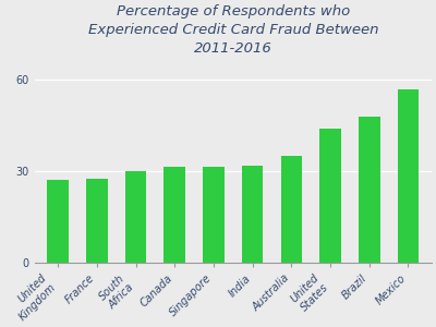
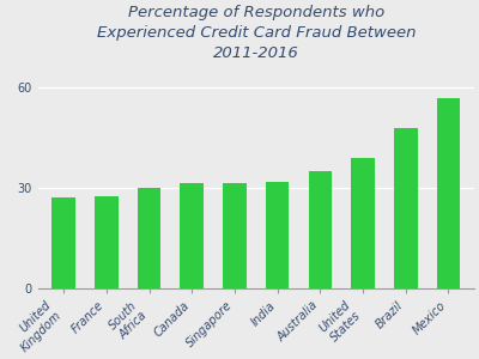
United States: 44.0 -> 39.0
